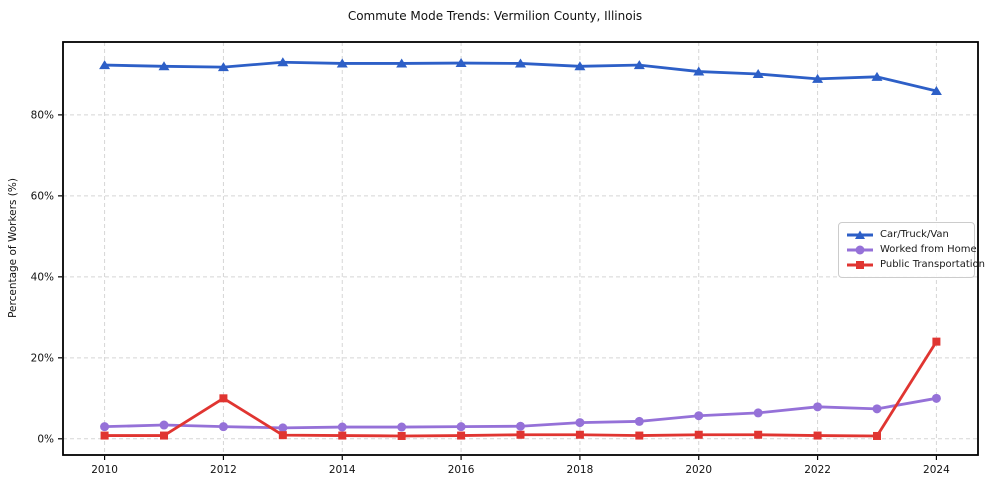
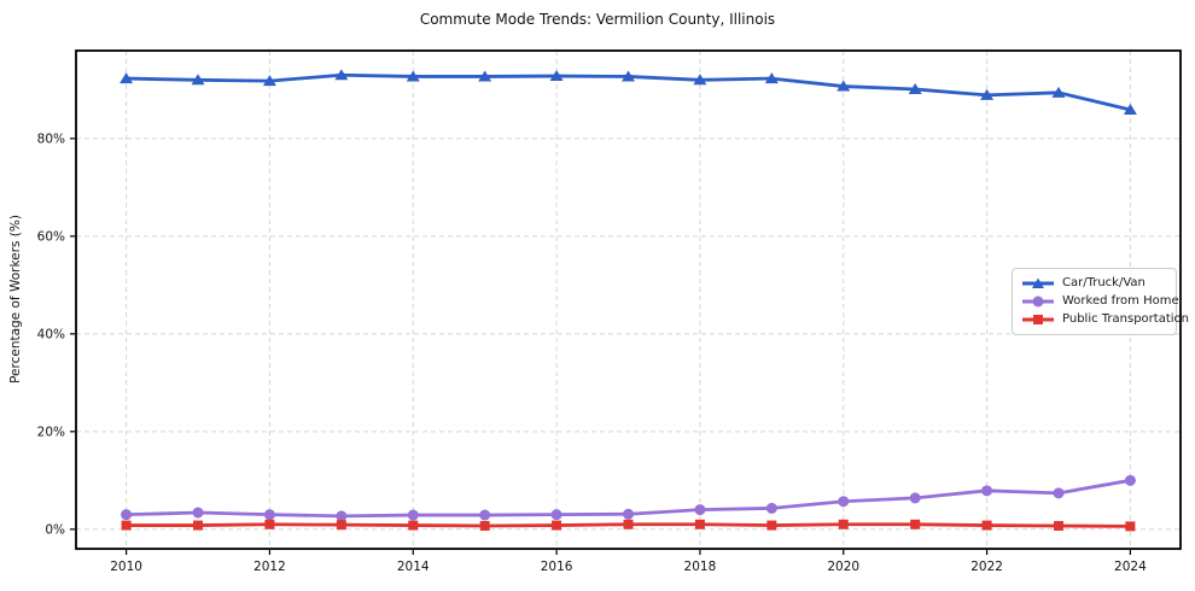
Public Transportation/2012: 10% -> 1%
Public Transportation/2024: 24% -> 1%
